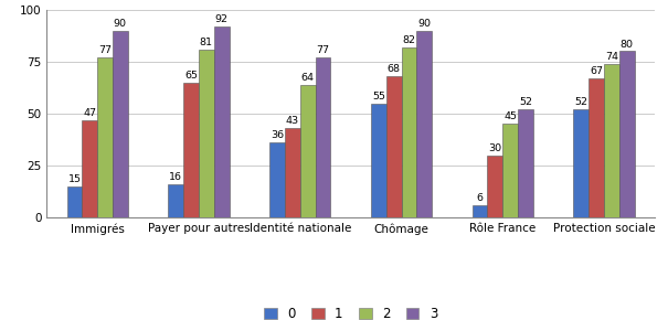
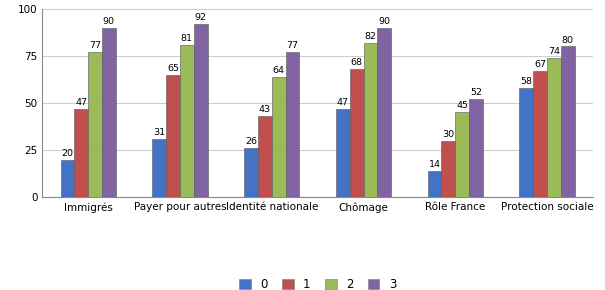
0/Immigrés: 15 -> 20
0/Payer pour autres: 16 -> 31
0/Identité nationale: 36 -> 26
0/Chômage: 55 -> 47
0/Rôle France: 6 -> 14
0/Protection sociale: 52 -> 58
